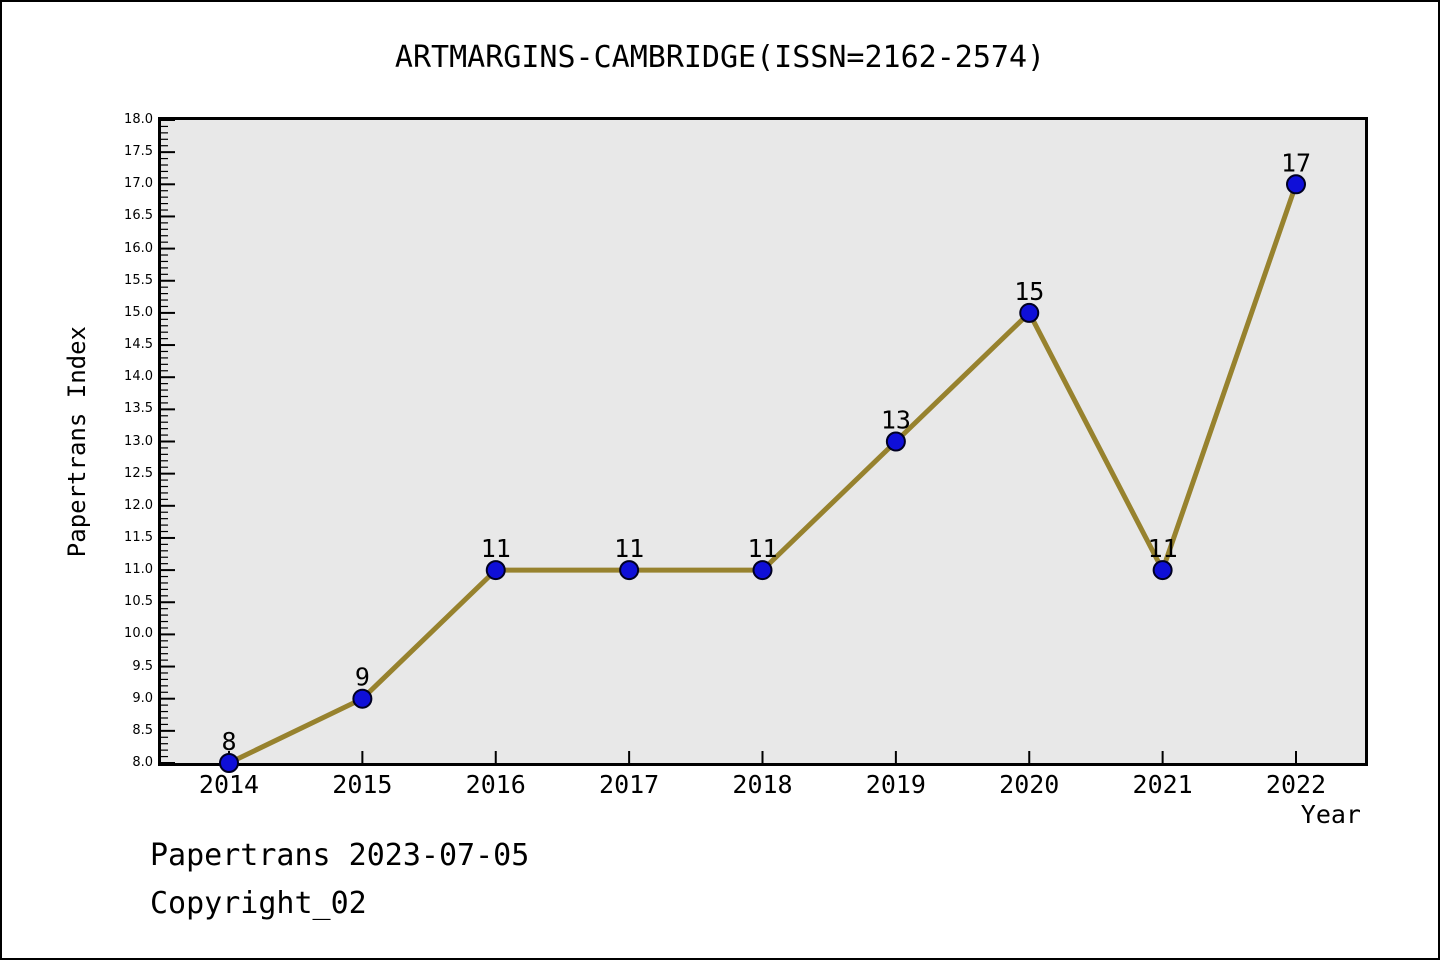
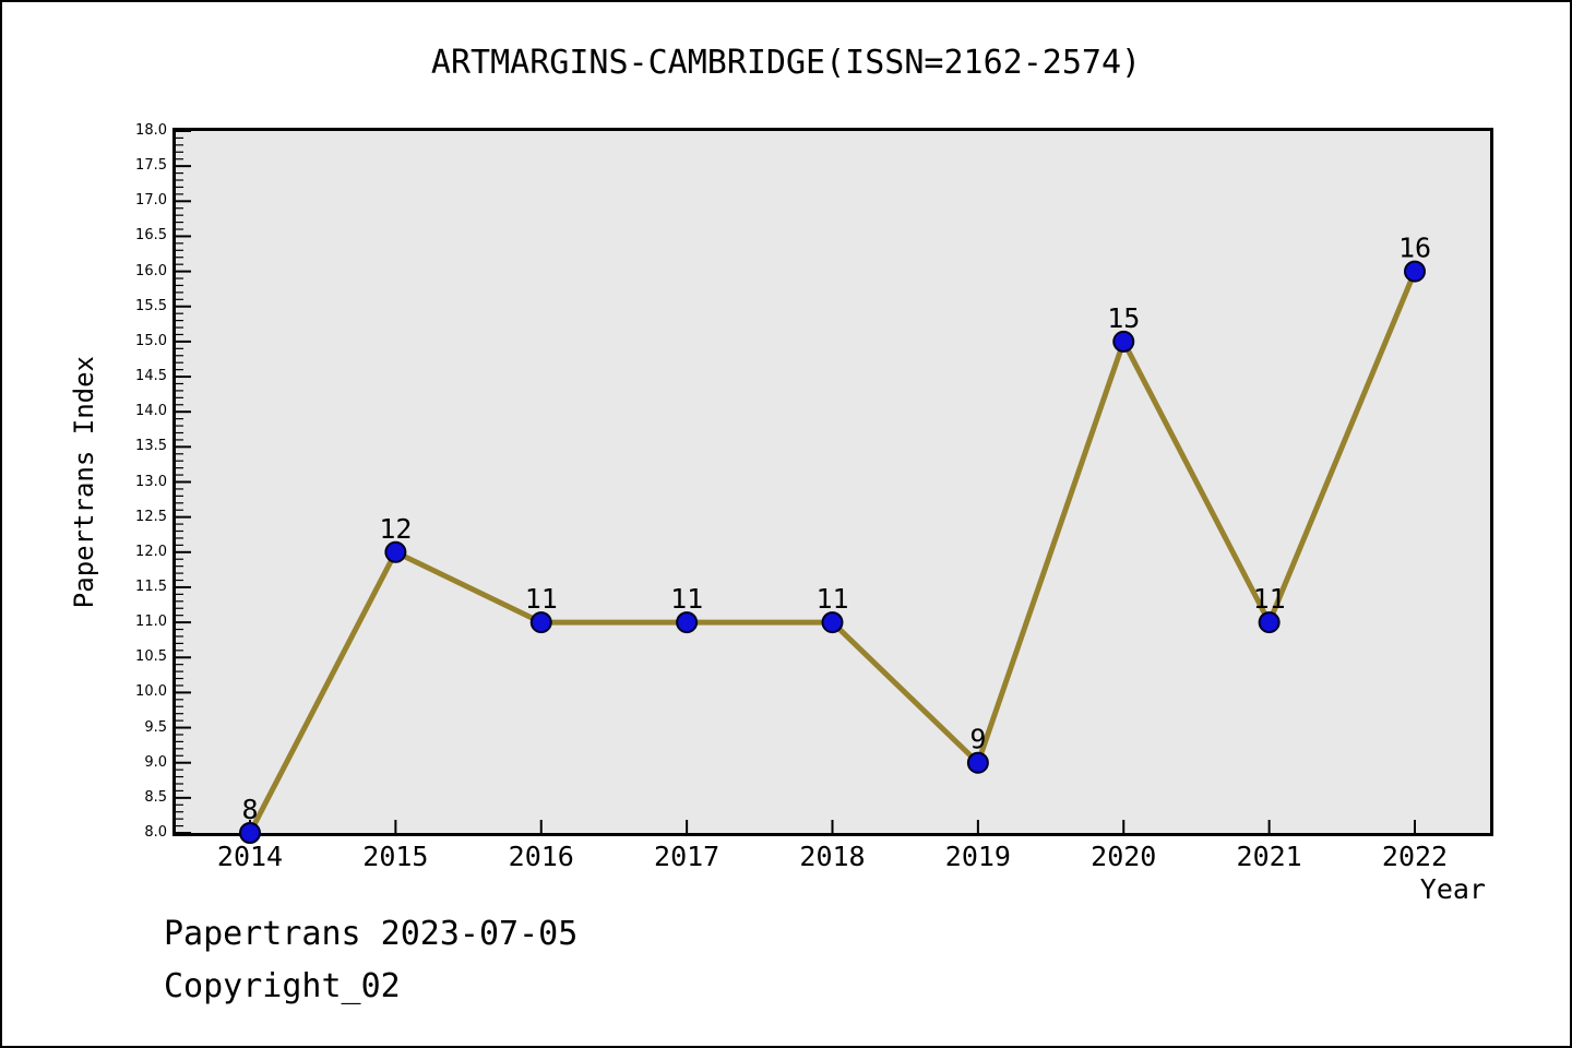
2015: 9 -> 12
2019: 13 -> 9
2022: 17 -> 16
